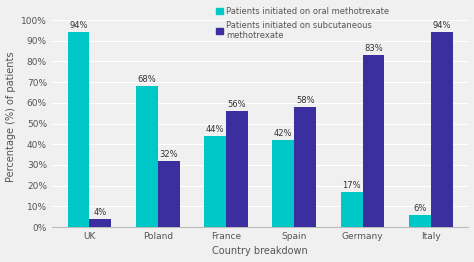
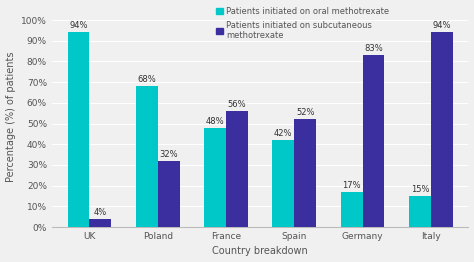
Patients initiated on oral methotrexate/France: 44% -> 48%
Patients initiated on subcutaneous methotrexate/Spain: 58% -> 52%
Patients initiated on oral methotrexate/Italy: 6% -> 15%
